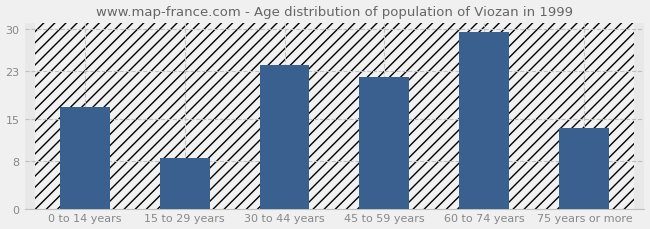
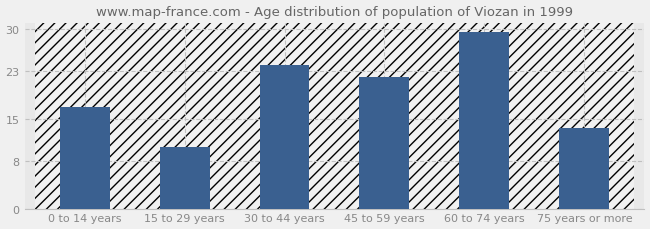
15 to 29 years: 8.5 -> 10.2
